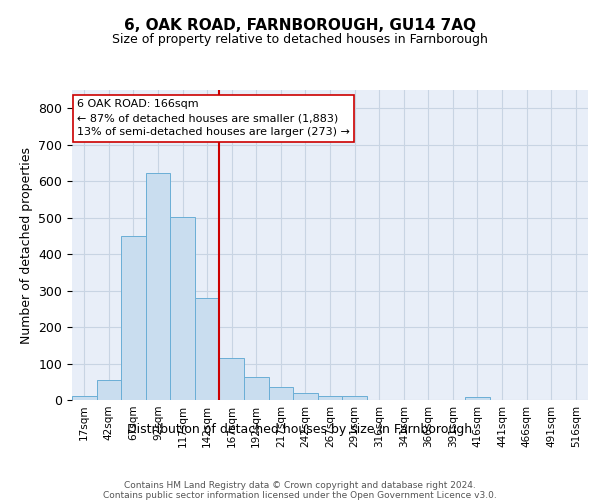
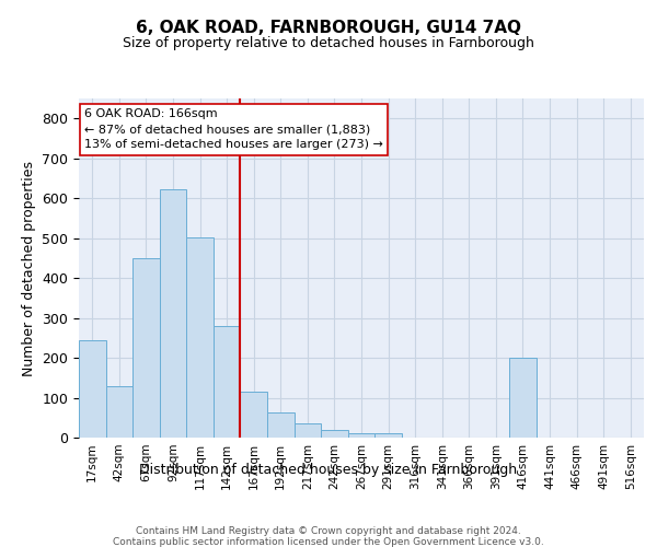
17sqm: 12 -> 245
42sqm: 55 -> 130
416sqm: 8 -> 200
